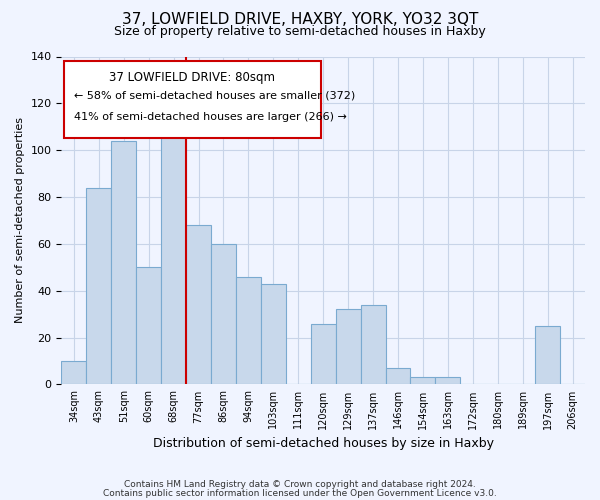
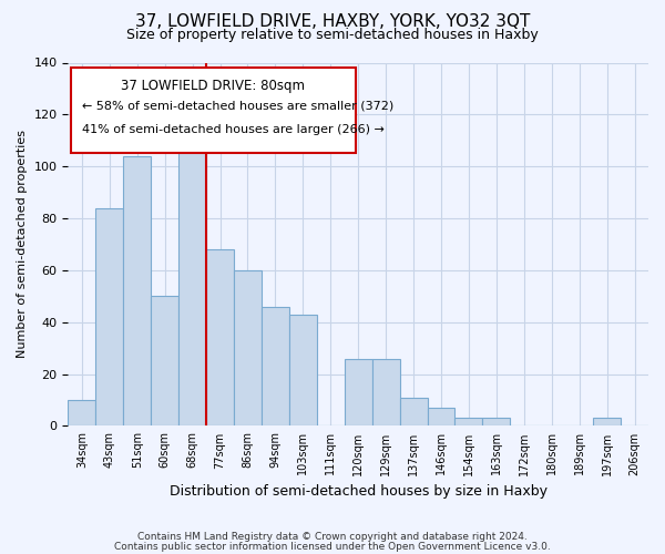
129sqm: 32 -> 26
137sqm: 34 -> 11
197sqm: 25 -> 3
